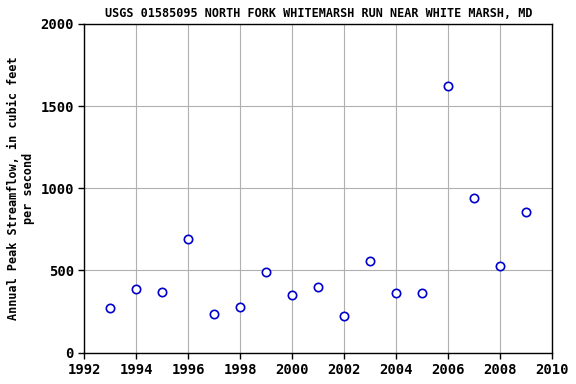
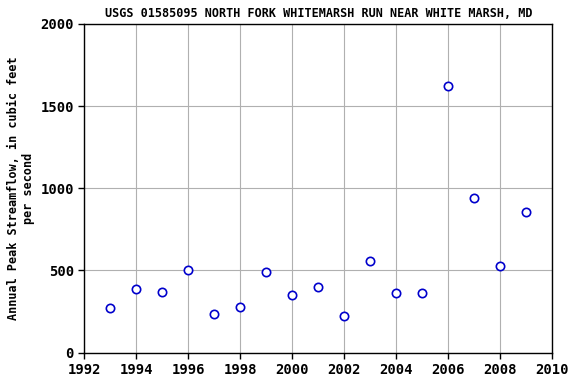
1996: 690 -> 500
